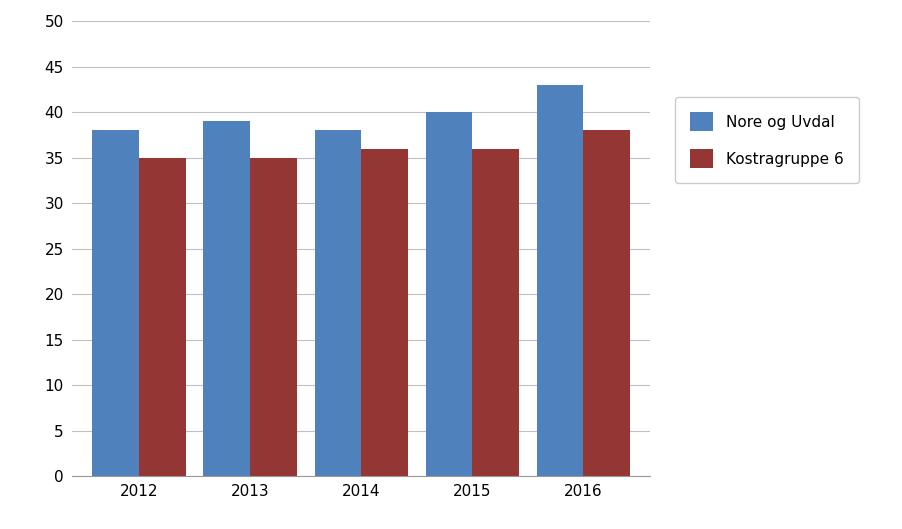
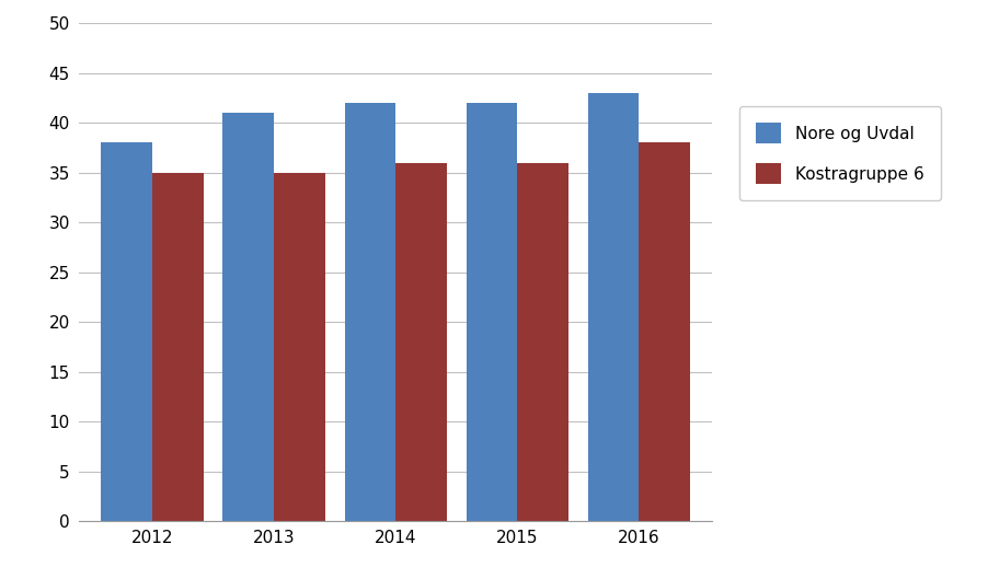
Nore og Uvdal/2013: 39 -> 41
Nore og Uvdal/2014: 38 -> 42
Nore og Uvdal/2015: 40 -> 42
